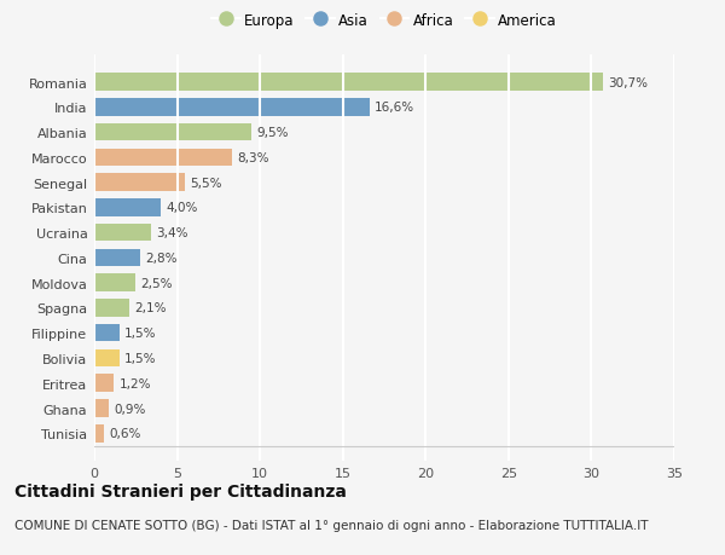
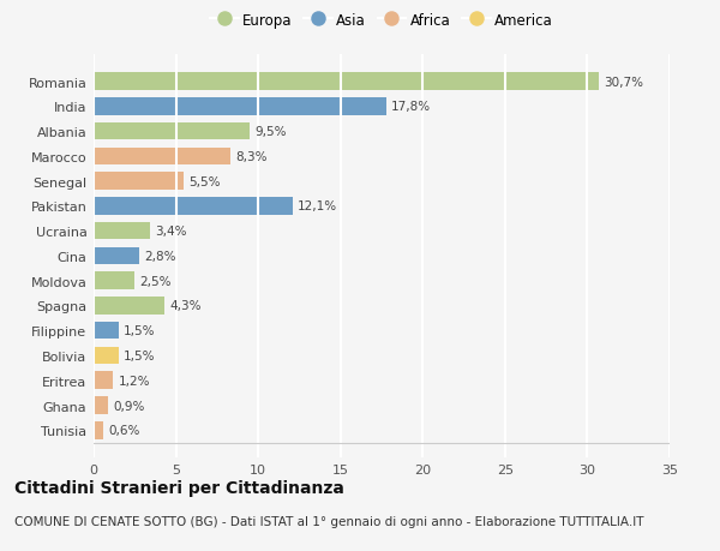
India: 16,6% -> 17,8%
Pakistan: 4,0% -> 12,1%
Spagna: 2,1% -> 4,3%
